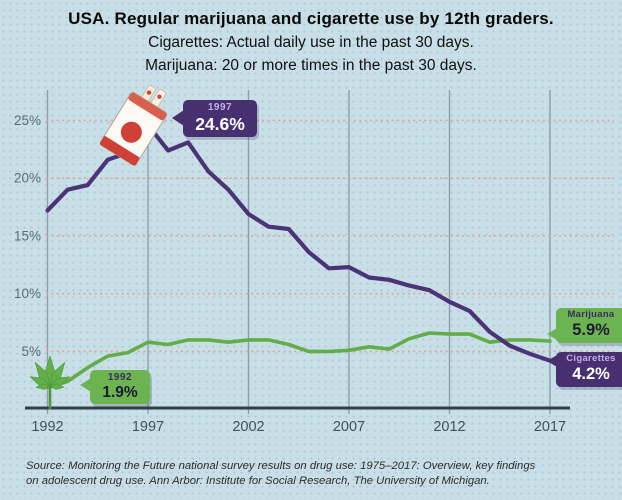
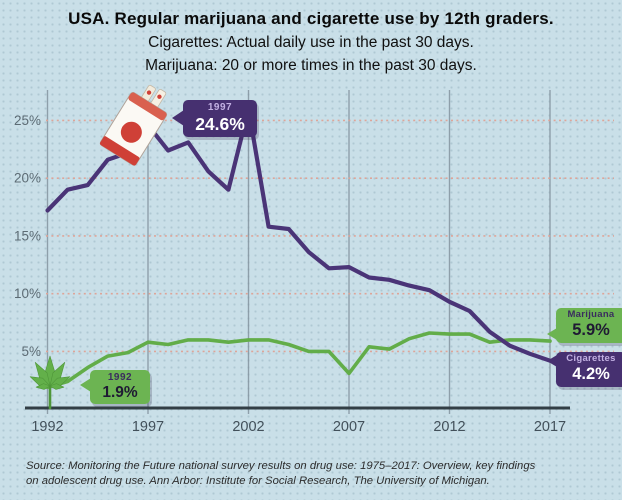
Cigarettes/2002: 16.9% -> 26.0%
Marijuana/2007: 5.1% -> 3.1%
